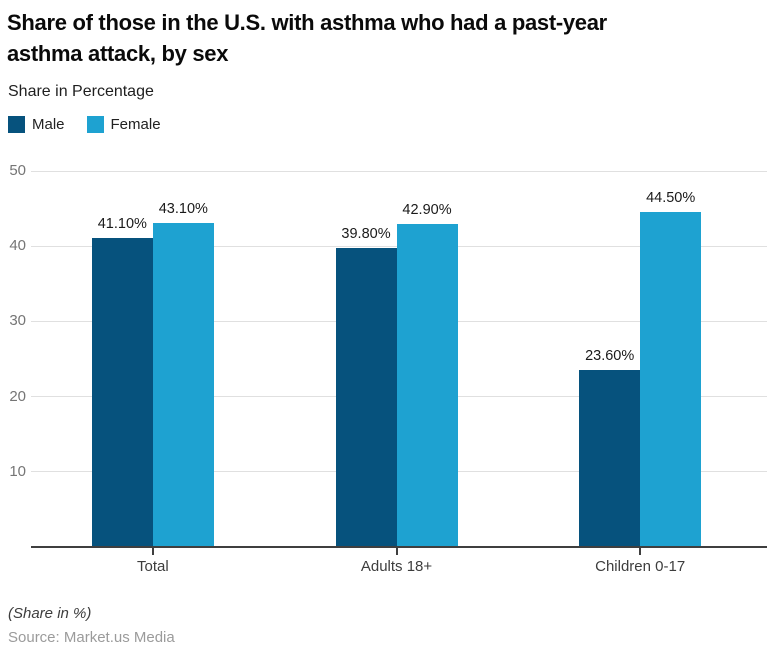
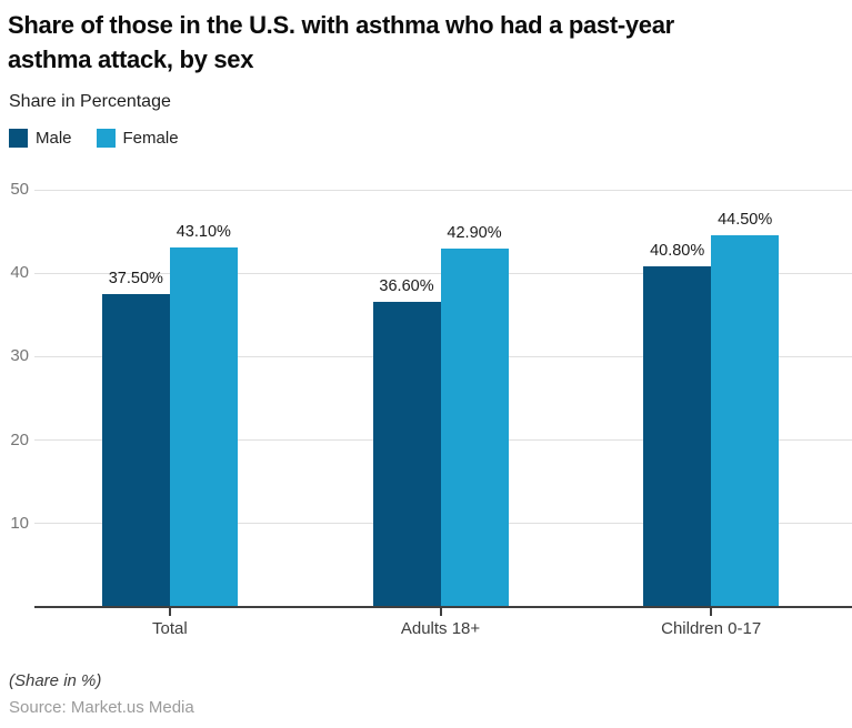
Male/Total: 41.10% -> 37.50%
Male/Adults 18+: 39.80% -> 36.60%
Male/Children 0-17: 23.60% -> 40.80%
